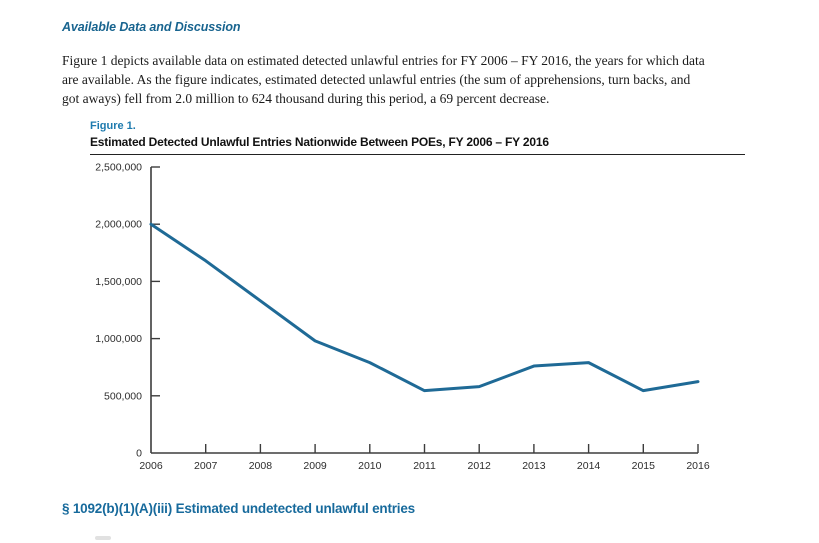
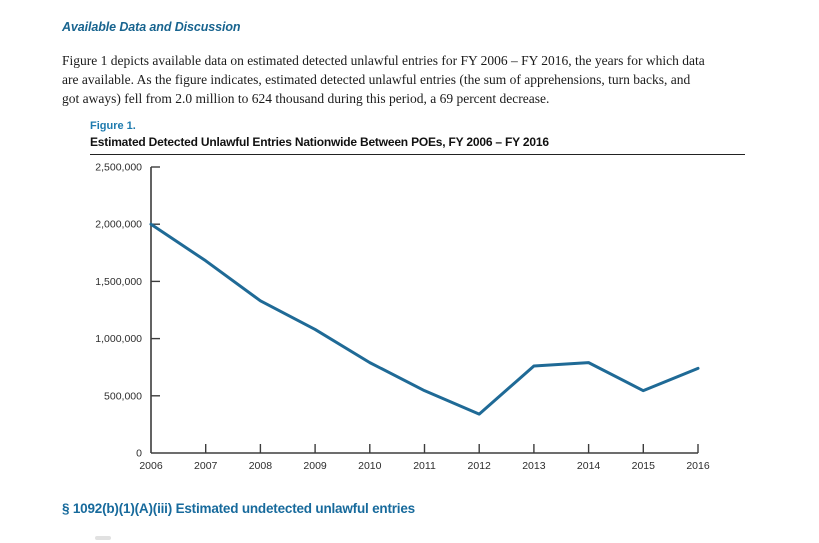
2009: 980000 -> 1080000
2012: 580000 -> 340000
2016: 620000 -> 740000
